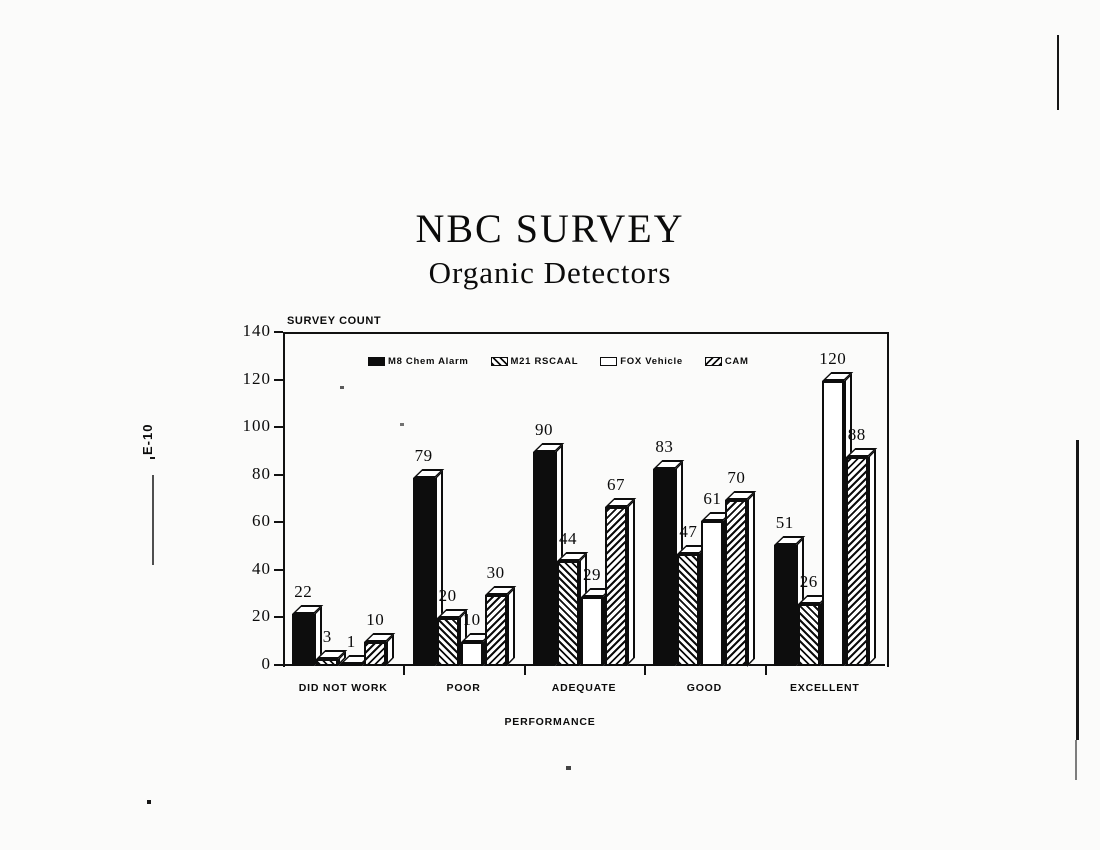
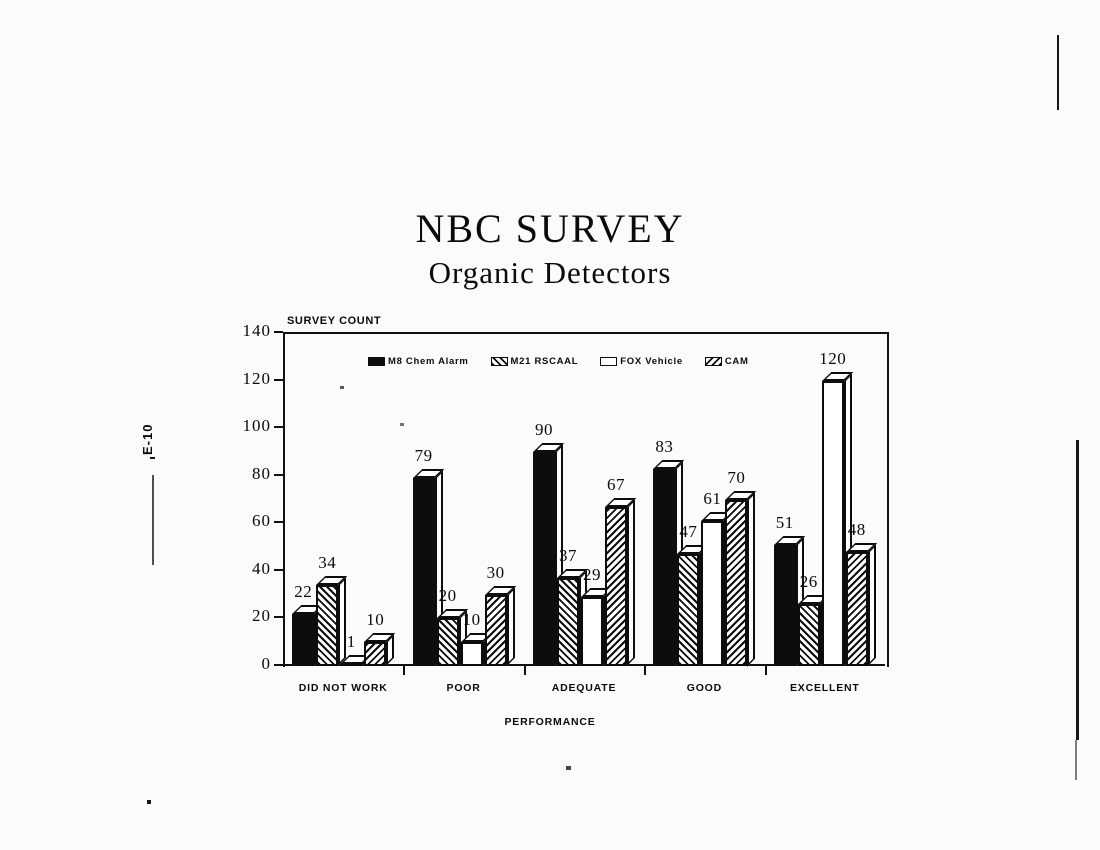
M21 RSCAAL/DID NOT WORK: 3 -> 34
M21 RSCAAL/ADEQUATE: 44 -> 37
CAM/EXCELLENT: 88 -> 48
